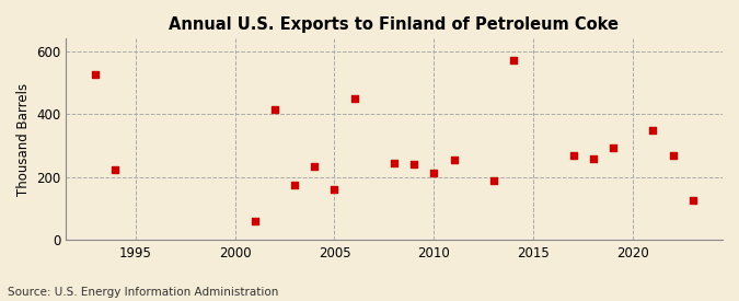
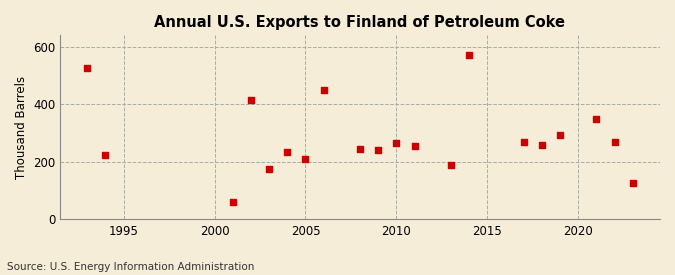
2005: 160 -> 210
2010: 215 -> 265
